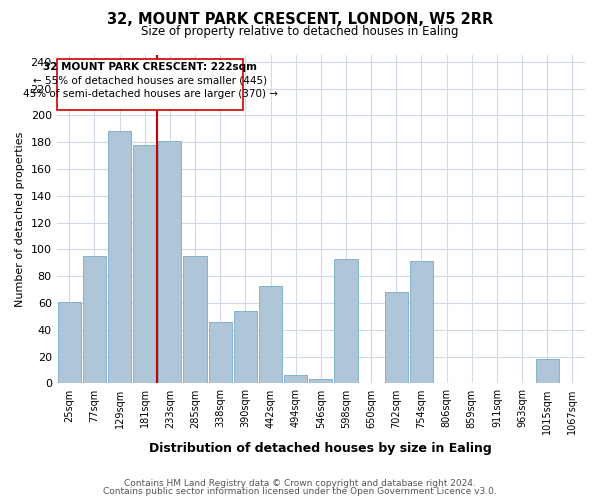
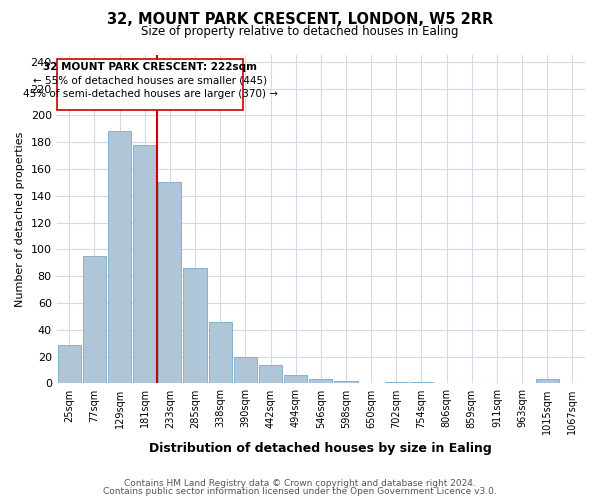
25sqm: 61 -> 29
233sqm: 181 -> 150
285sqm: 95 -> 86
390sqm: 54 -> 20
442sqm: 73 -> 14
598sqm: 93 -> 2
702sqm: 68 -> 1
754sqm: 91 -> 1
1015sqm: 18 -> 3
